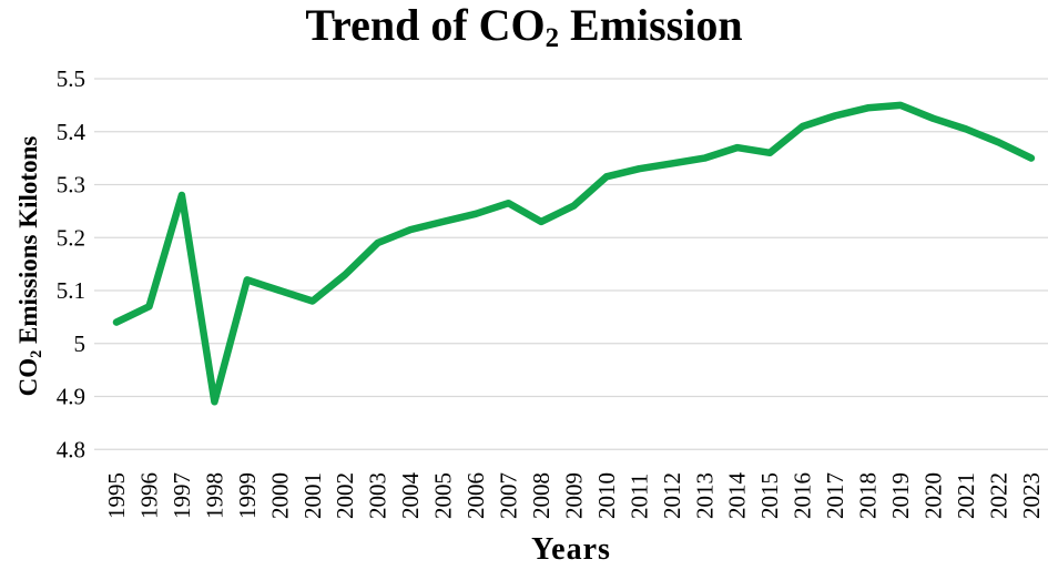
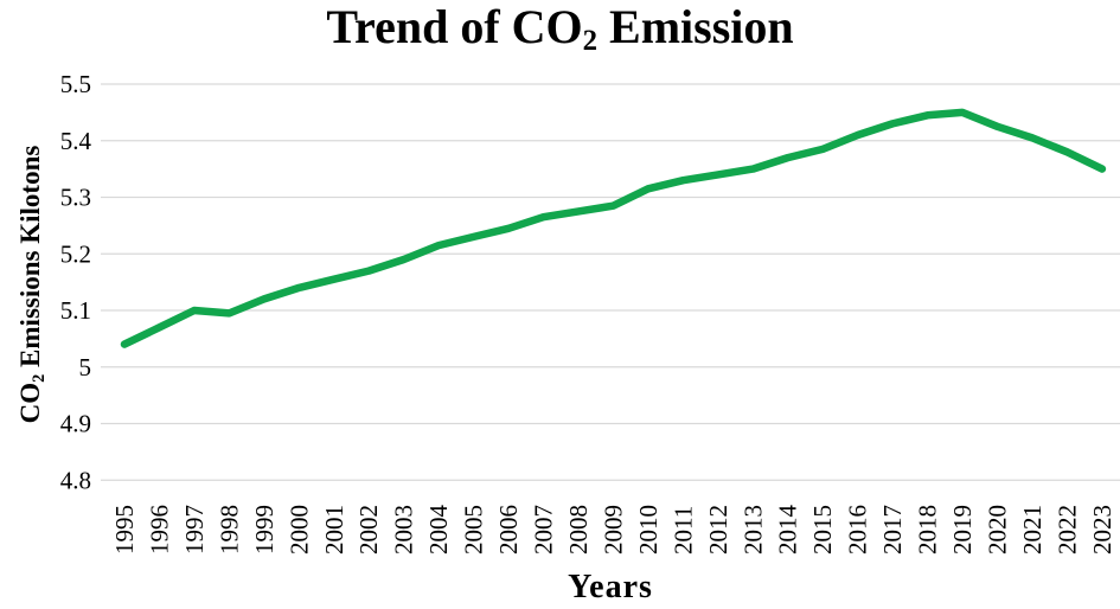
1997: 5.28 -> 5.10
1998: 4.89 -> 5.09
2000: 5.10 -> 5.14
2001: 5.08 -> 5.16
2002: 5.13 -> 5.17
2008: 5.23 -> 5.28
2009: 5.26 -> 5.29
2015: 5.36 -> 5.38
